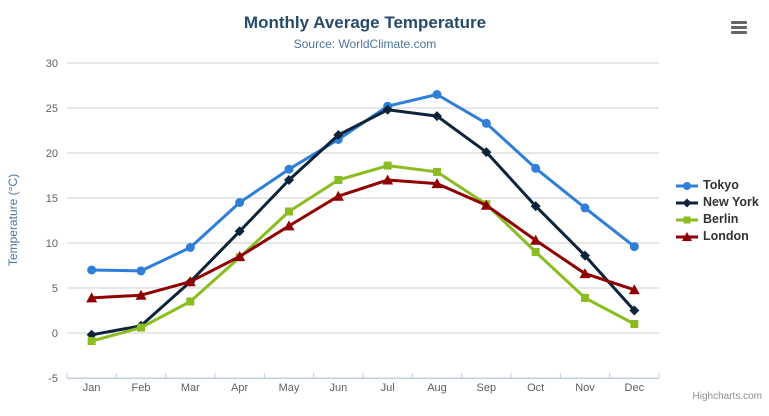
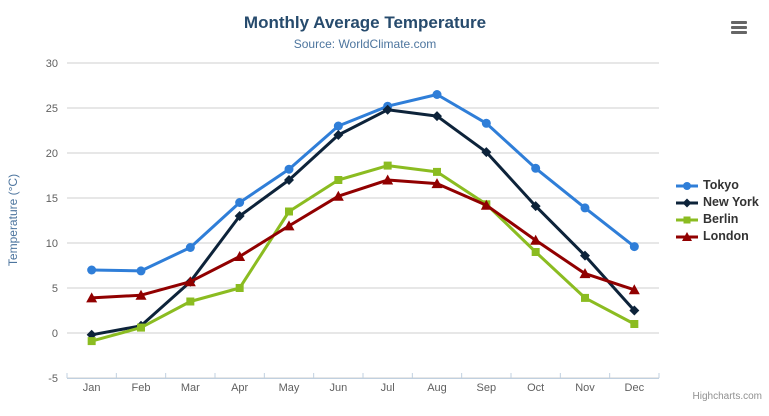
New York/Apr: 11 -> 13
Berlin/Apr: 8 -> 5
Tokyo/Jun: 22 -> 23
